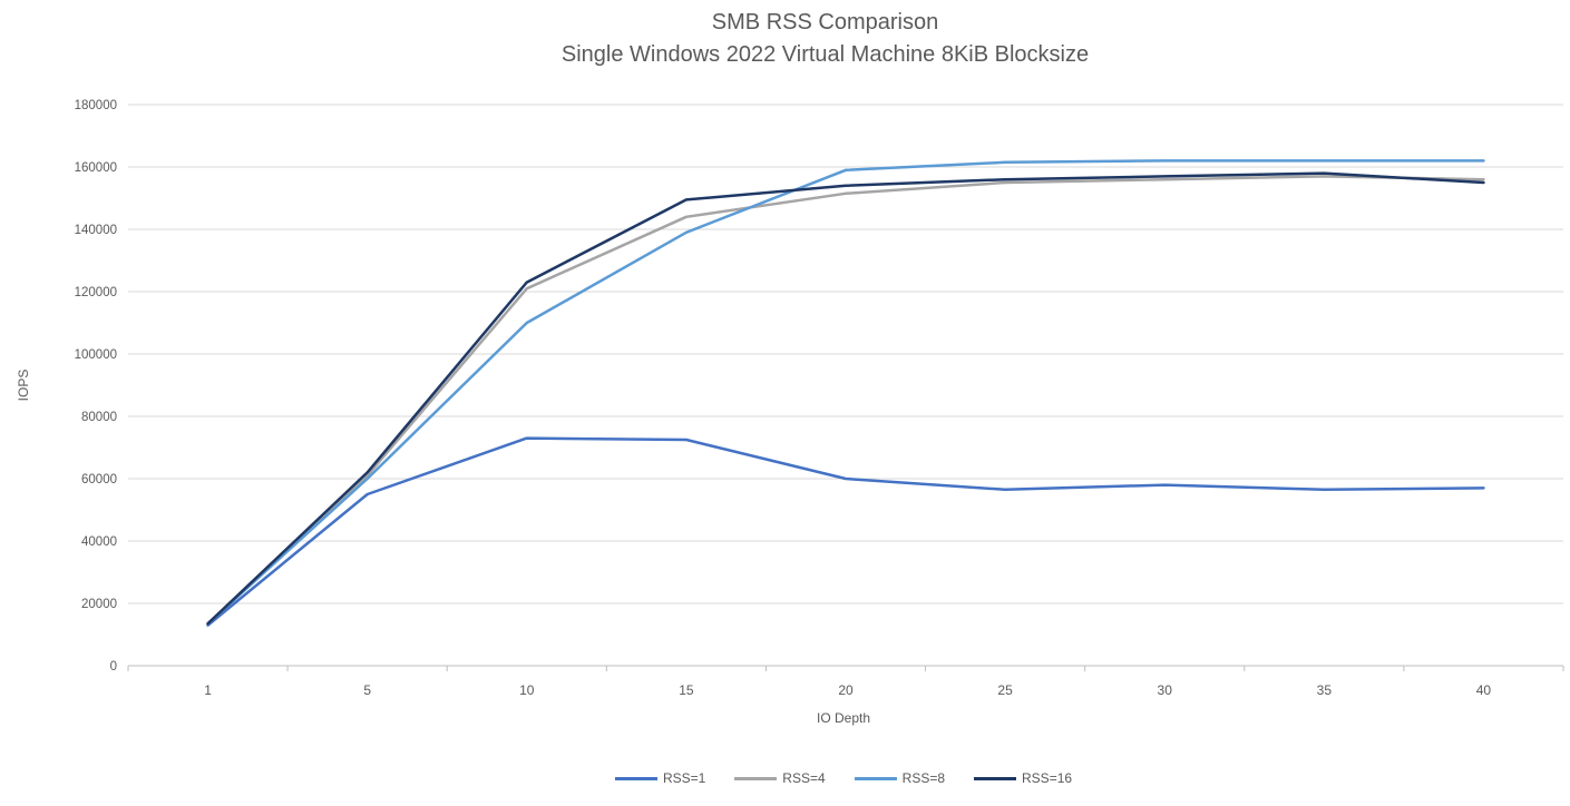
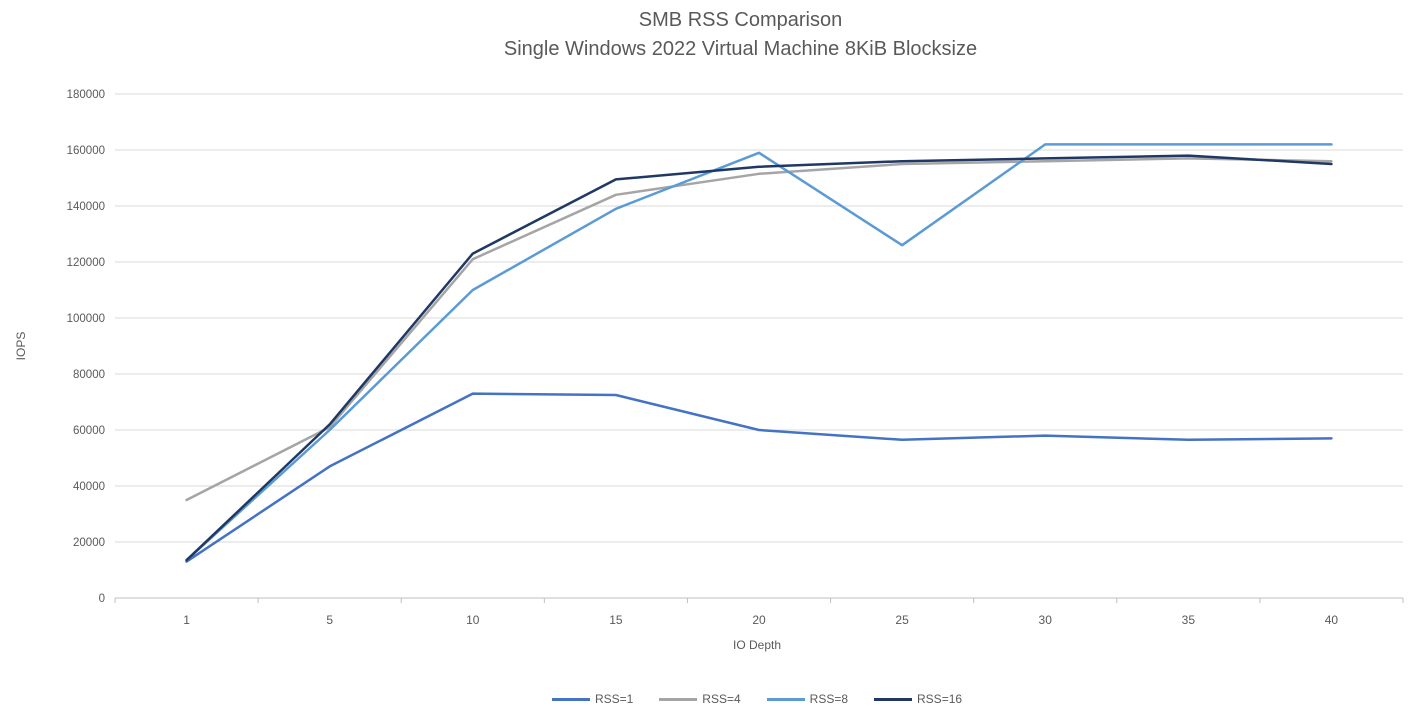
RSS=4/1: 14000 -> 35000
RSS=1/5: 55000 -> 47000
RSS=8/25: 162000 -> 126000
